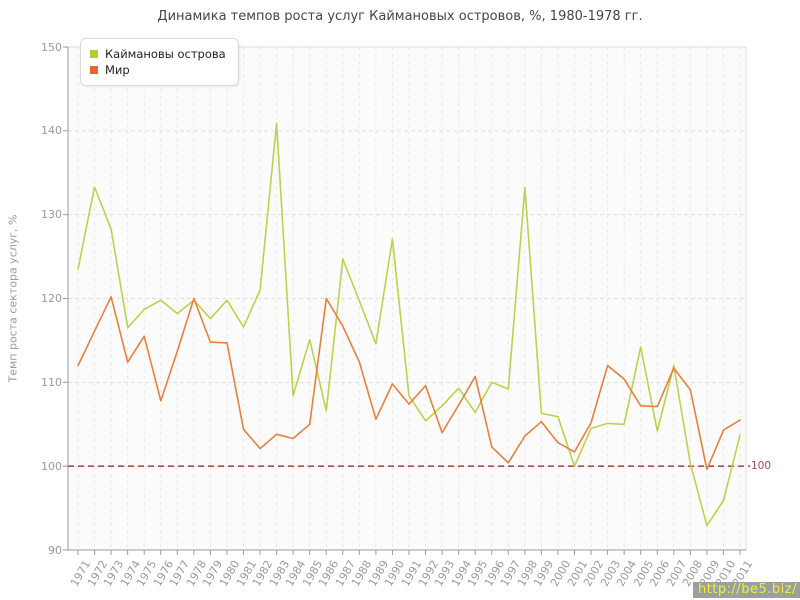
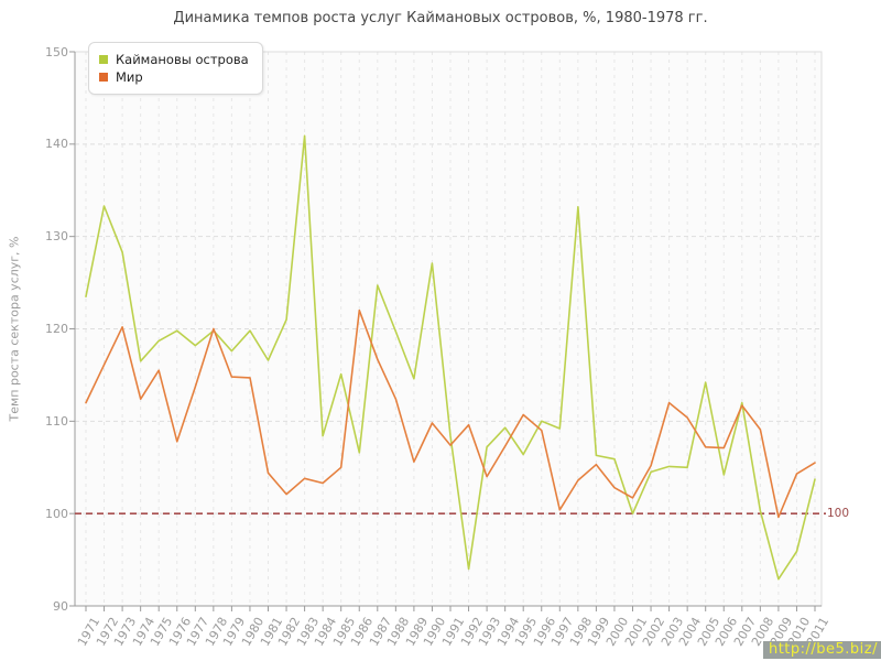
Мир/1986: 120 -> 122
Каймановы острова/1992: 105 -> 94
Мир/1996: 102 -> 109
